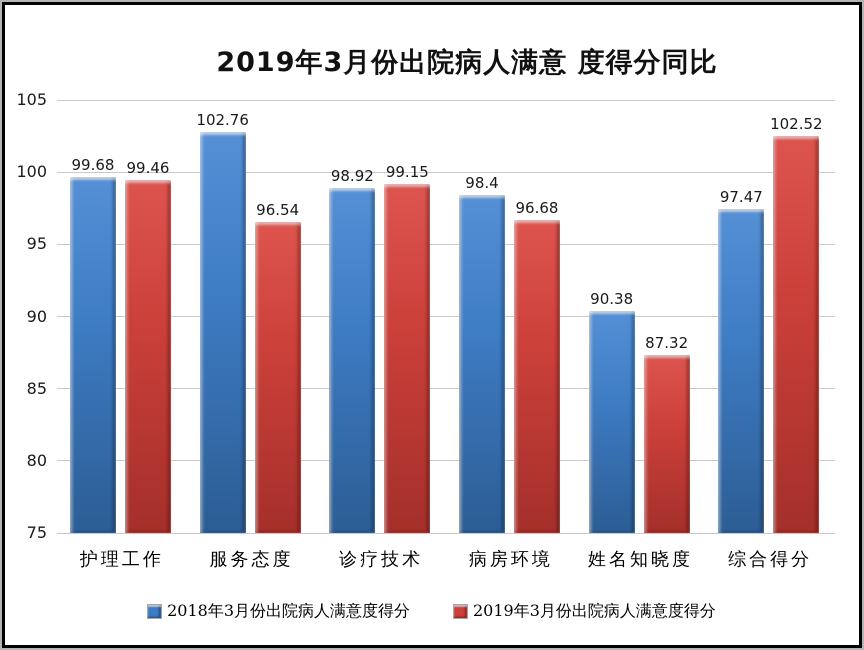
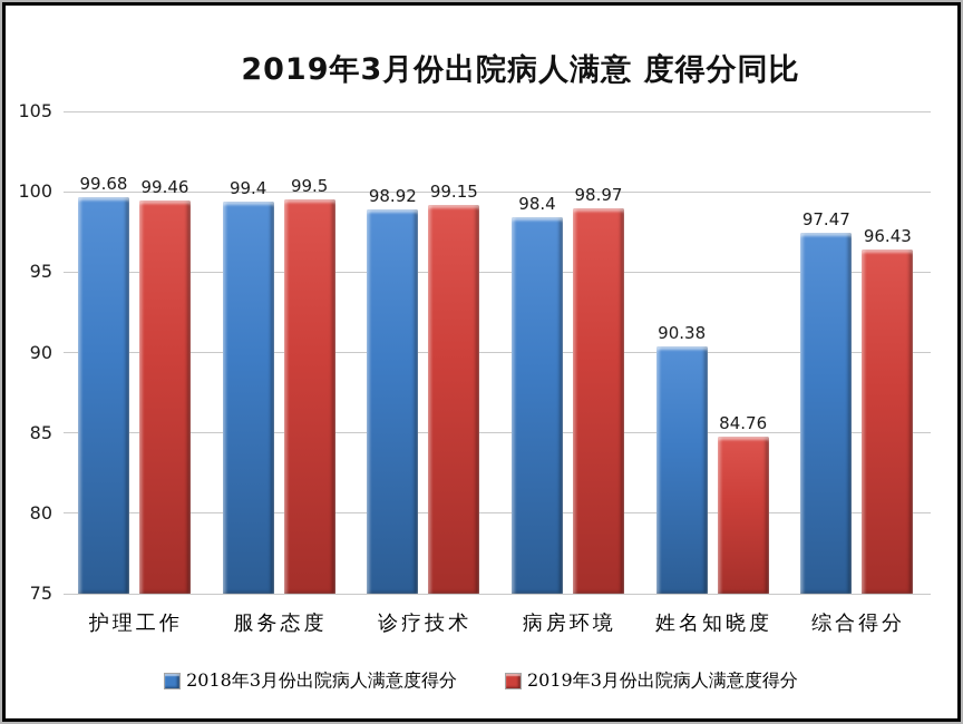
2018年3月份出院病人满意度得分/服务态度: 102.76 -> 99.4
2019年3月份出院病人满意度得分/服务态度: 96.54 -> 99.5
2019年3月份出院病人满意度得分/病房环境: 96.68 -> 98.97
2019年3月份出院病人满意度得分/姓名知晓度: 87.32 -> 84.76
2019年3月份出院病人满意度得分/综合得分: 102.52 -> 96.43
